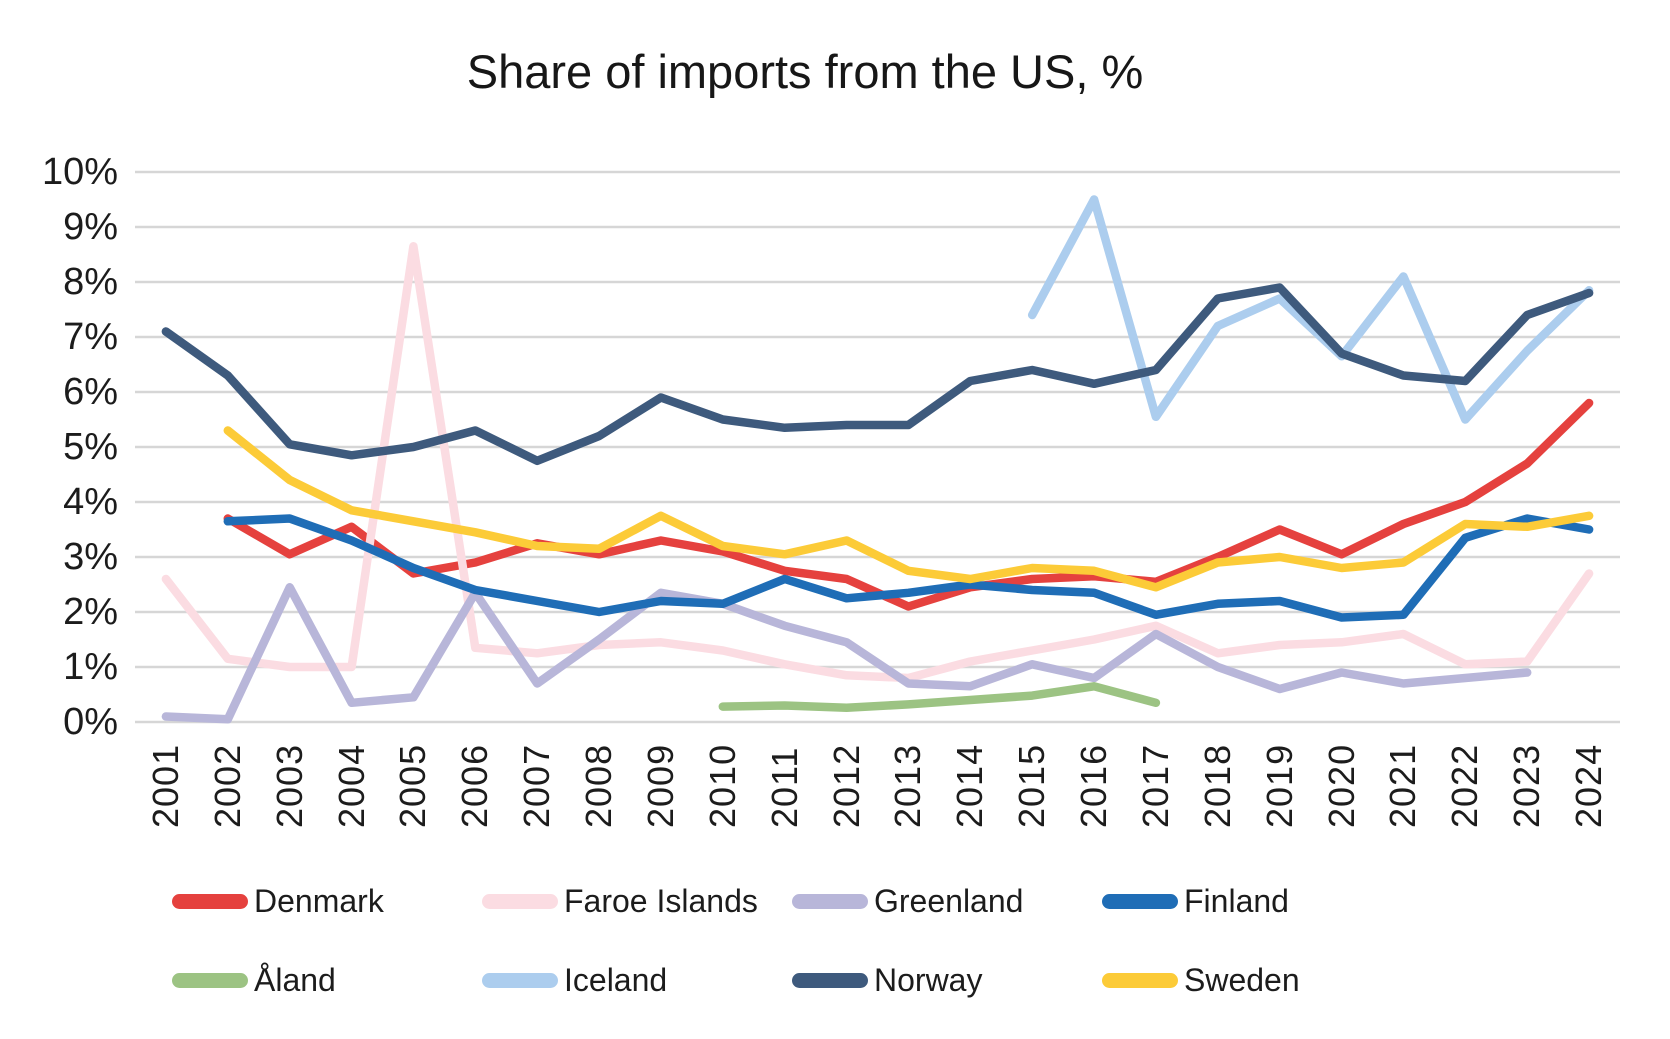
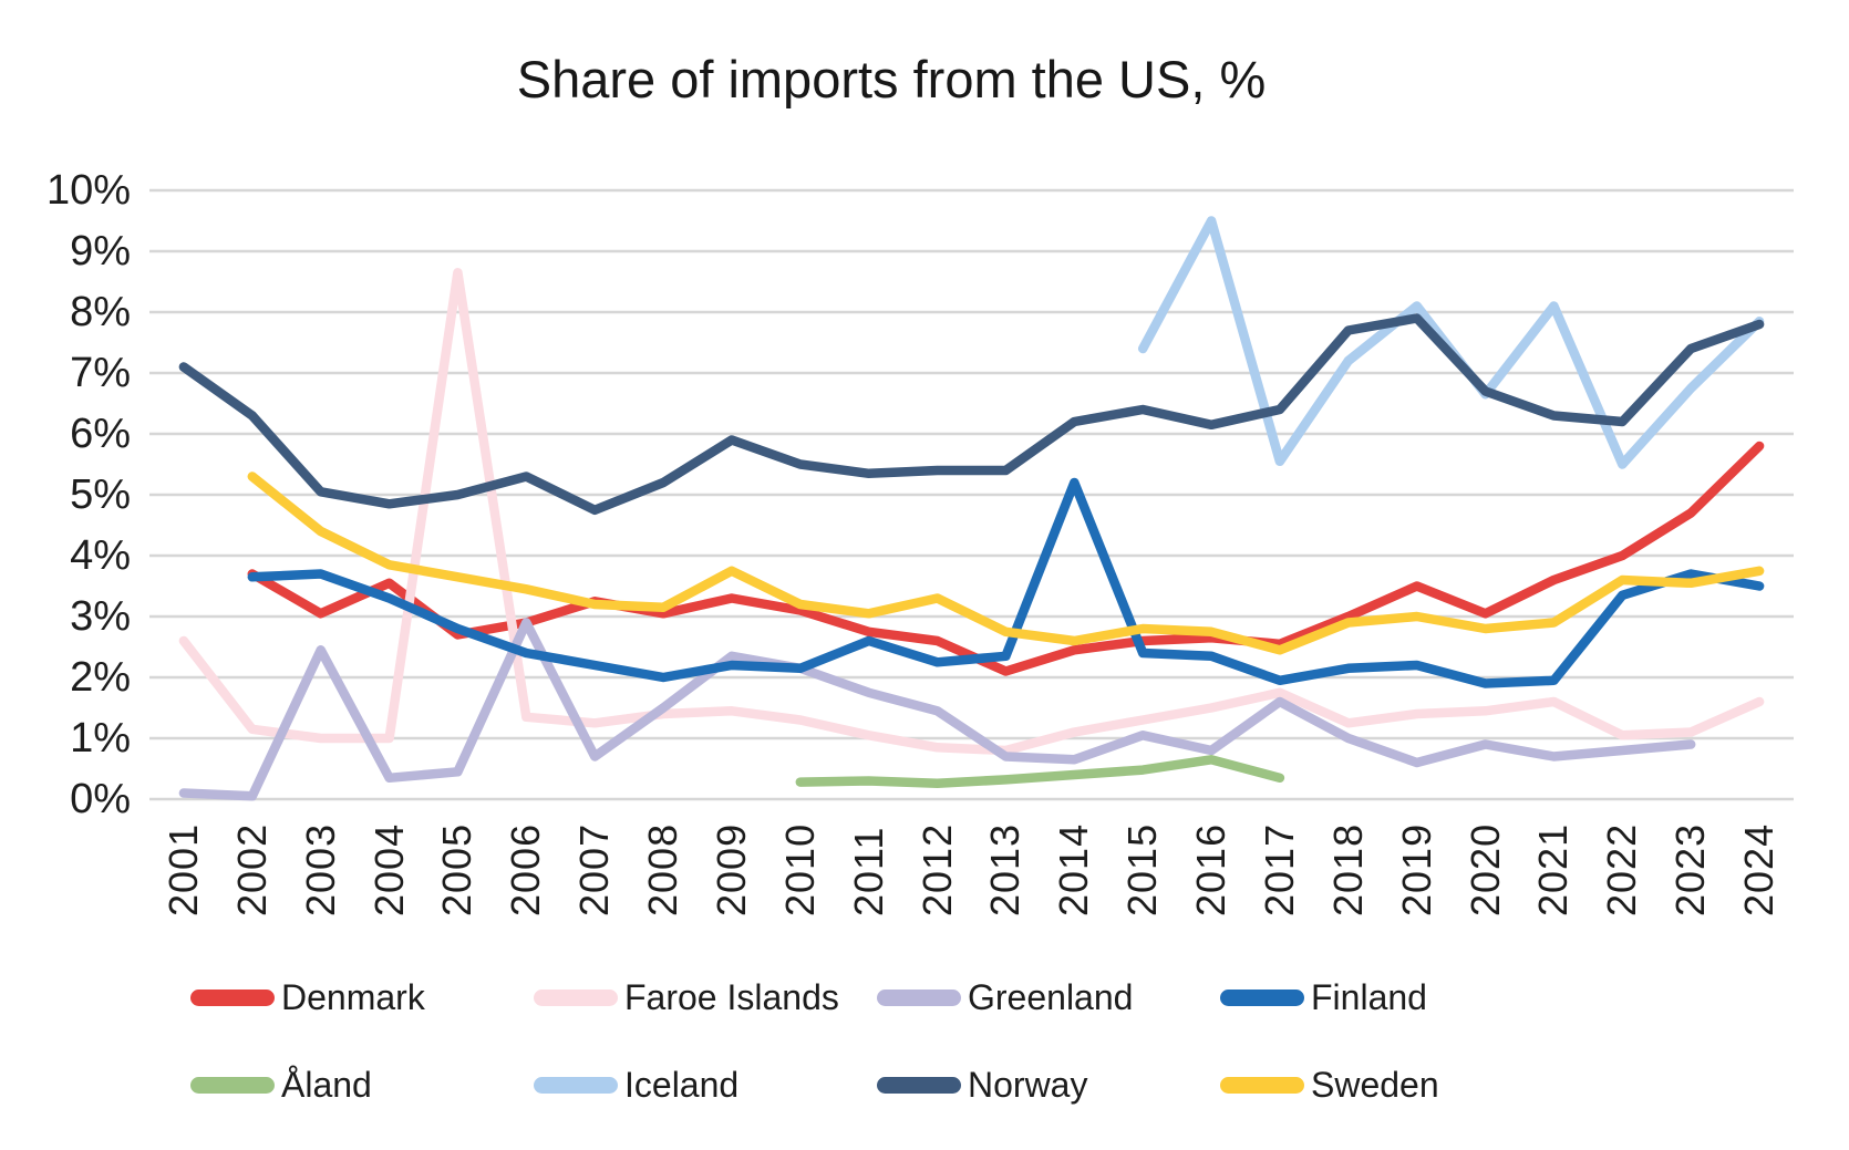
Greenland/2006: 2.4% -> 2.9%
Finland/2014: 2.5% -> 5.2%
Iceland/2019: 7.7% -> 8.1%
Faroe Islands/2024: 2.7% -> 1.6%
